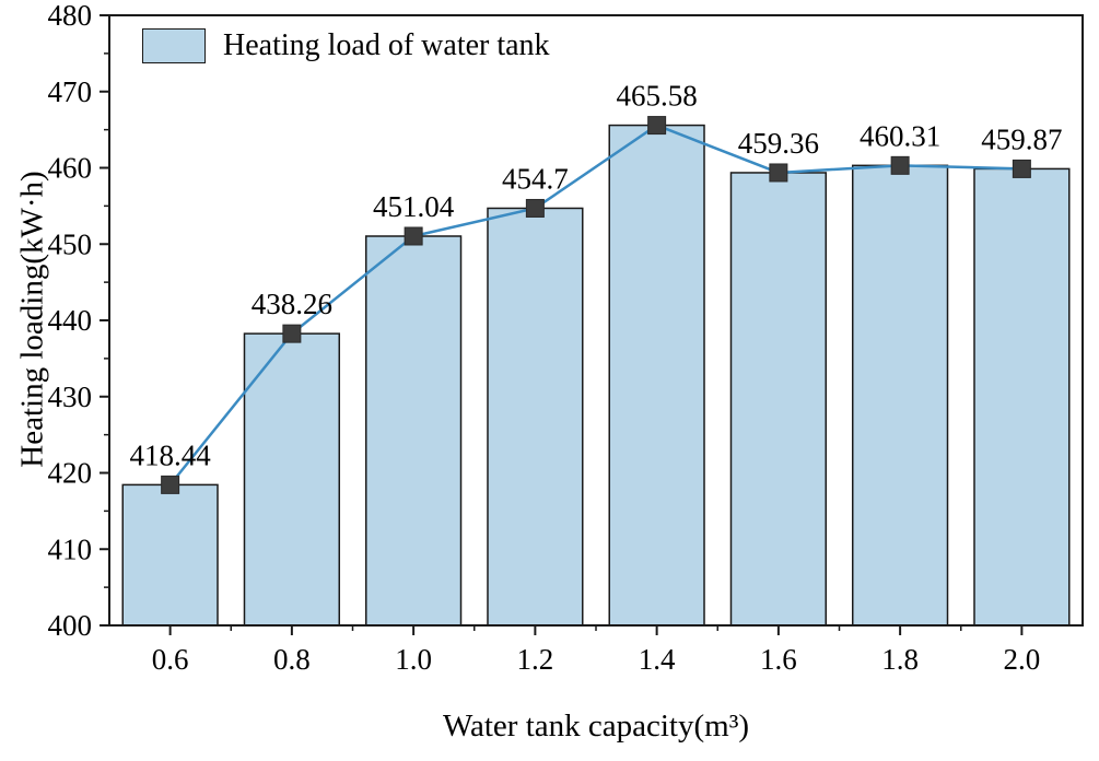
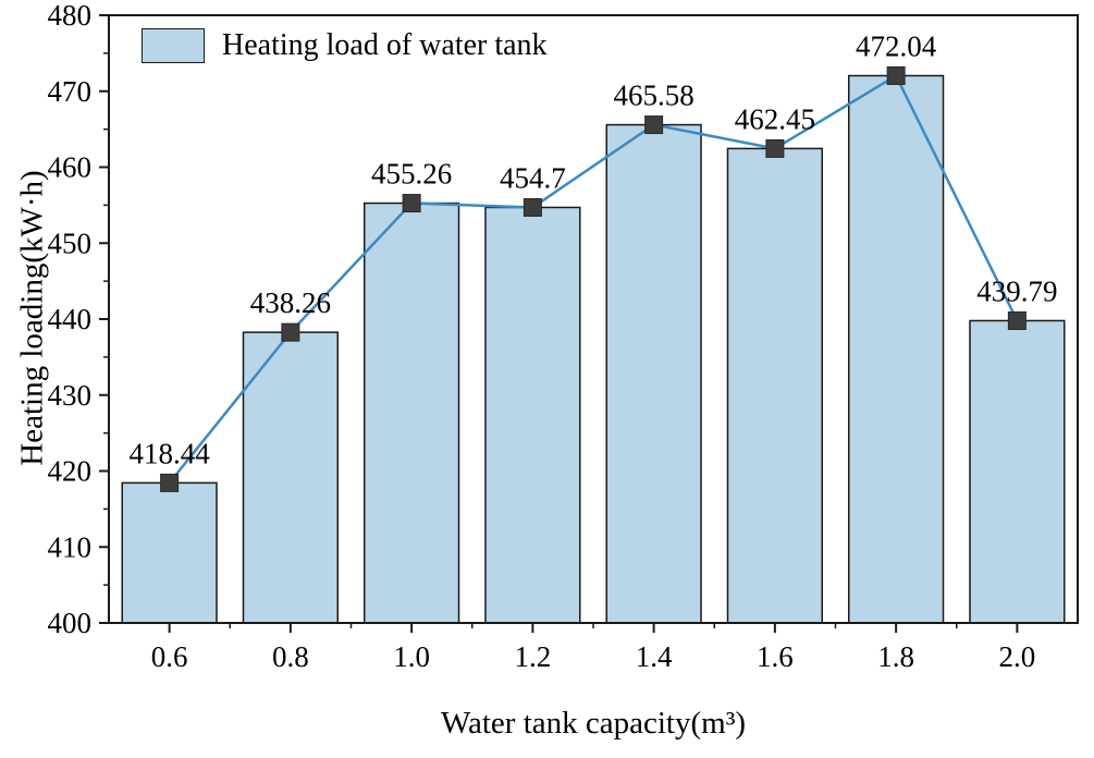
1.0: 451.04 -> 455.26
1.6: 459.36 -> 462.45
1.8: 460.31 -> 472.04
2.0: 459.87 -> 439.79
